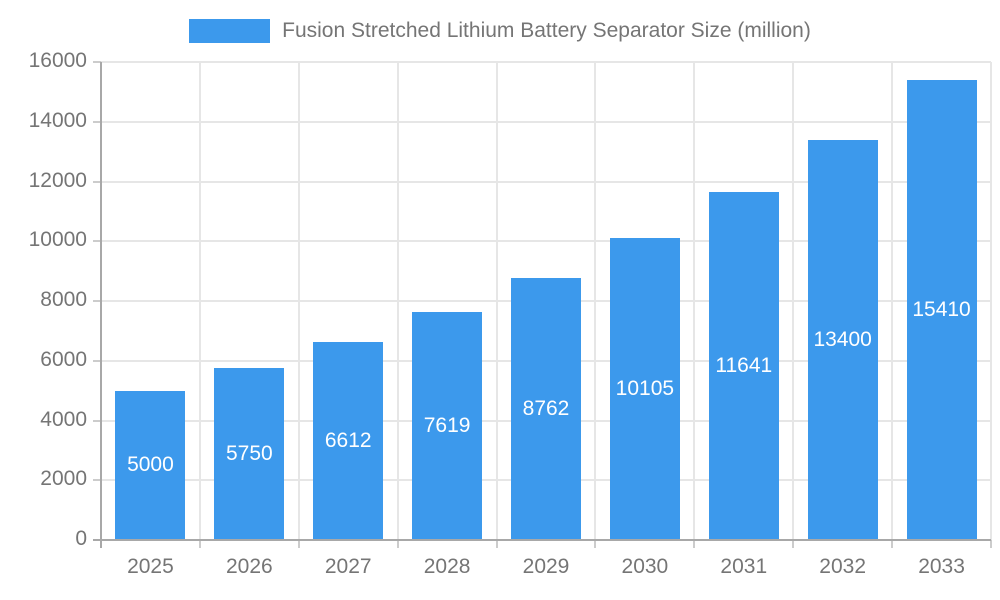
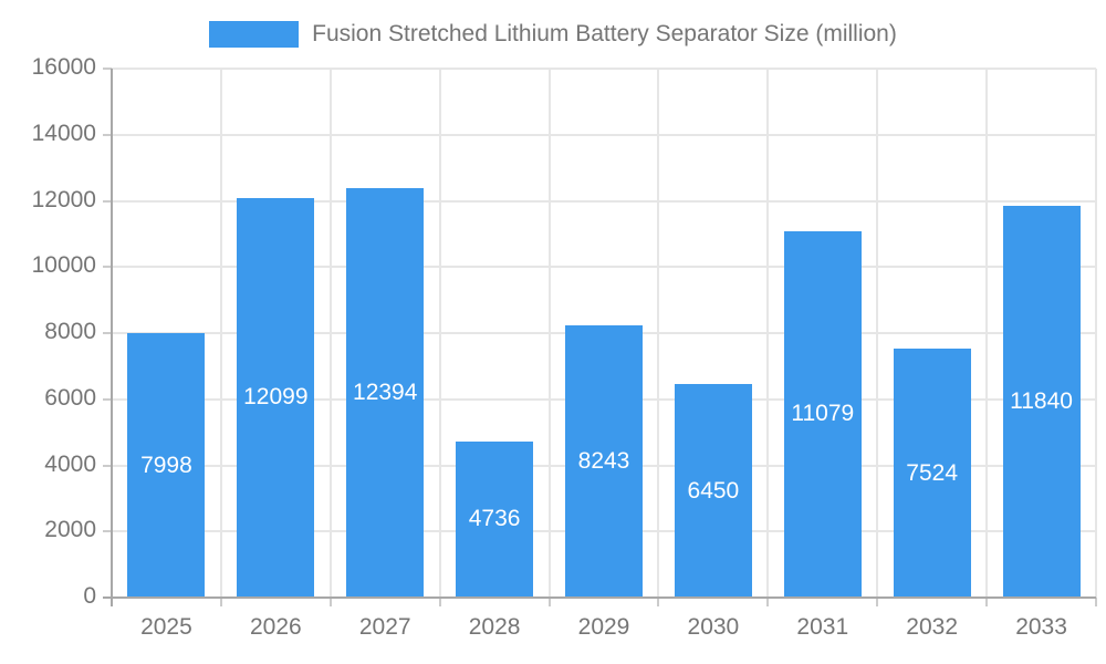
2025: 5000 -> 7998
2026: 5750 -> 12099
2027: 6612 -> 12394
2028: 7619 -> 4736
2029: 8762 -> 8243
2030: 10105 -> 6450
2031: 11641 -> 11079
2032: 13400 -> 7524
2033: 15410 -> 11840
